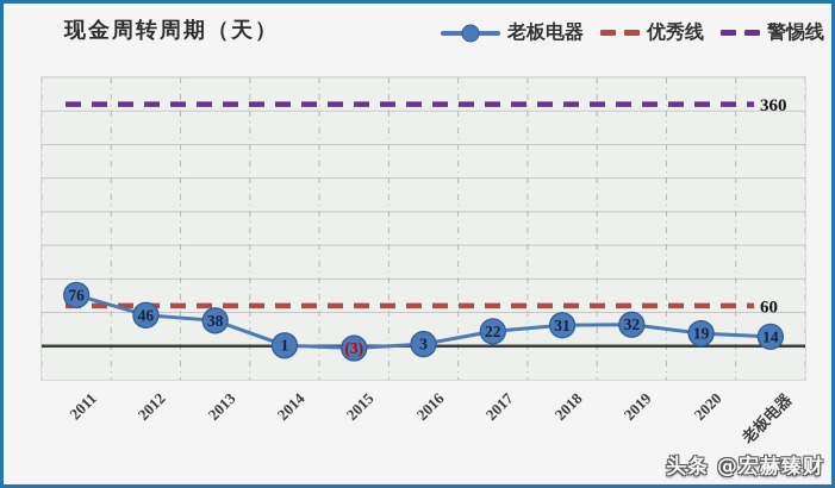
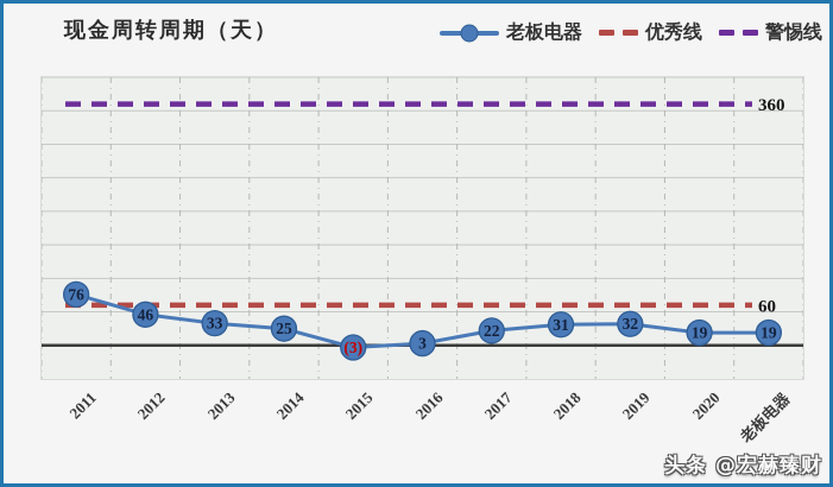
2013: 38 -> 33
2014: 1 -> 25
老板电器: 14 -> 19
